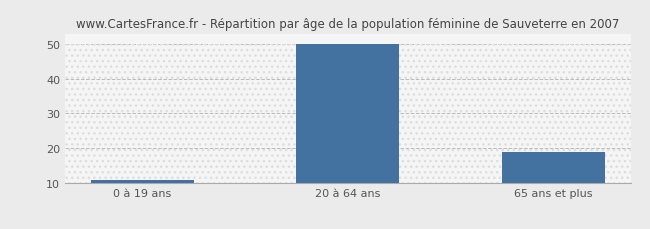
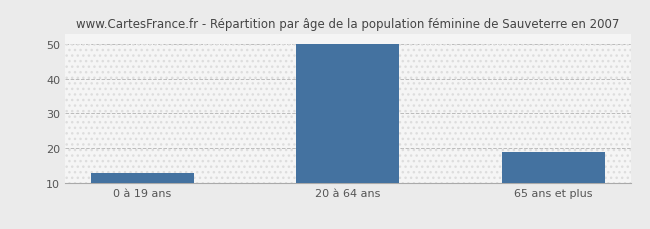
0 à 19 ans: 11 -> 13
